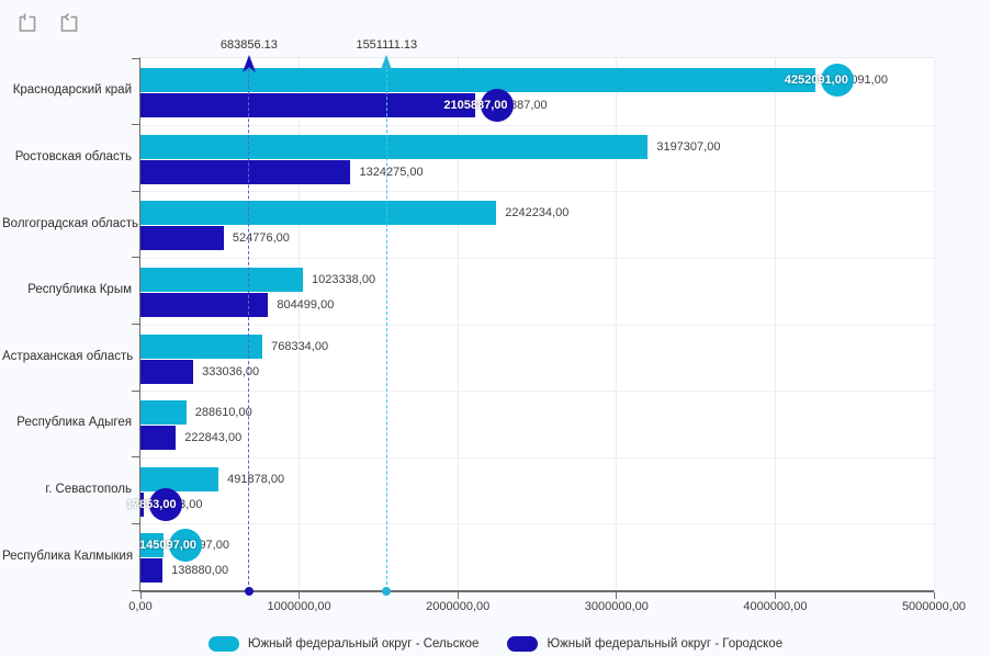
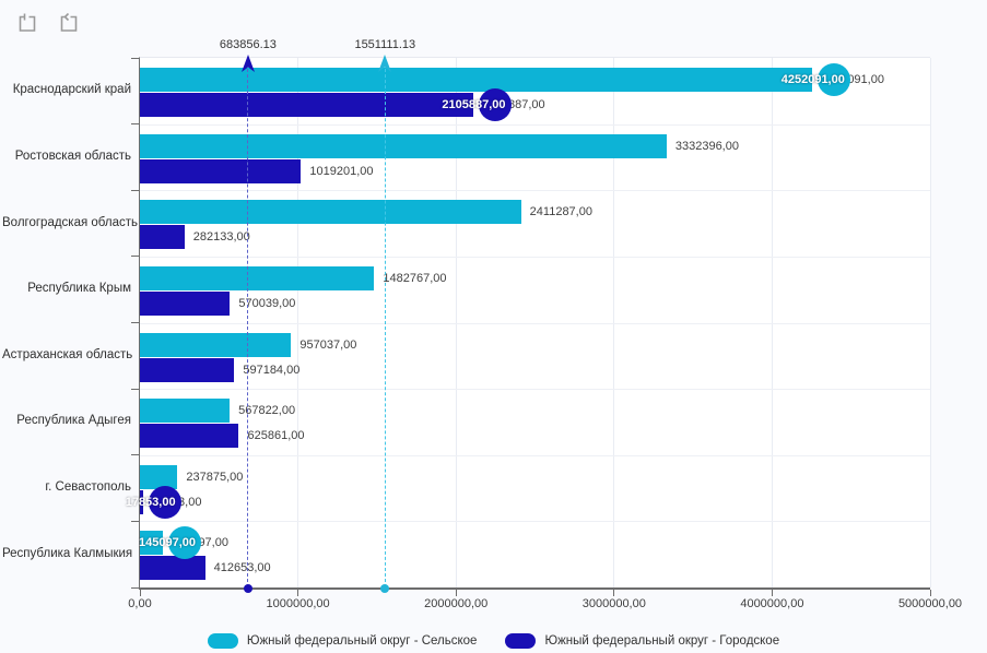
Южный федеральный округ - Сельское/Ростовская область: 3197307,00 -> 3332396,00
Южный федеральный округ - Городское/Ростовская область: 1324275,00 -> 1019201,00
Южный федеральный округ - Сельское/Волгоградская область: 2242234,00 -> 2411287,00
Южный федеральный округ - Городское/Волгоградская область: 524776,00 -> 282133,00
Южный федеральный округ - Сельское/Республика Крым: 1023338,00 -> 1482767,00
Южный федеральный округ - Городское/Республика Крым: 804499,00 -> 570039,00
Южный федеральный округ - Сельское/Астраханская область: 768334,00 -> 957037,00
Южный федеральный округ - Городское/Астраханская область: 333036,00 -> 597184,00
Южный федеральный округ - Сельское/Республика Адыгея: 288610,00 -> 567822,00
Южный федеральный округ - Городское/Республика Адыгея: 222843,00 -> 625861,00
Южный федеральный округ - Сельское/г. Севастополь: 491878,00 -> 237875,00
Южный федеральный округ - Городское/Республика Калмыкия: 138880,00 -> 412653,00
